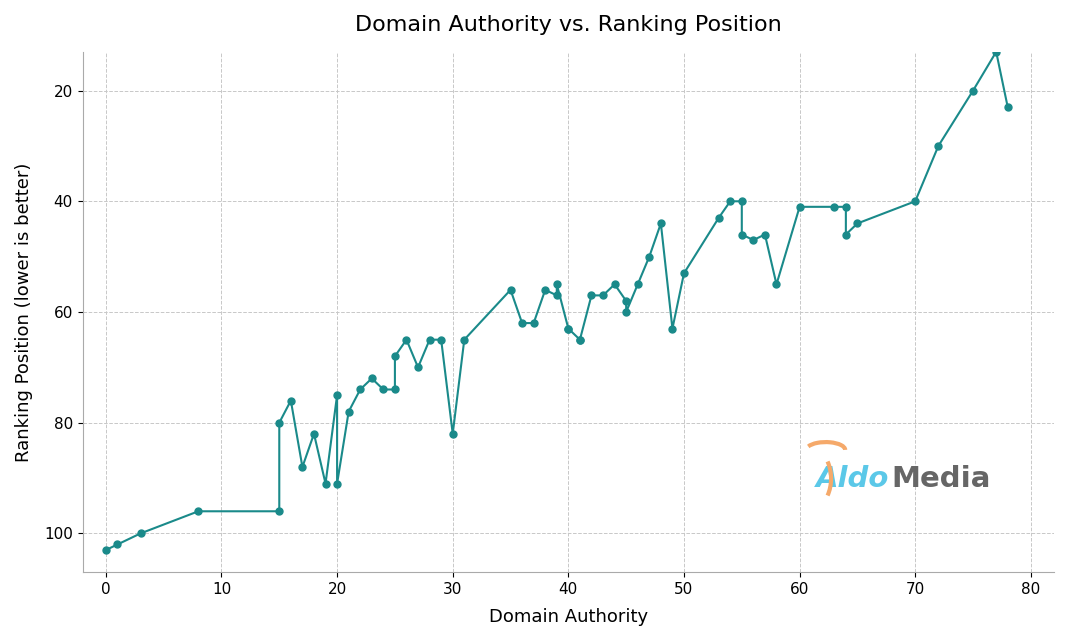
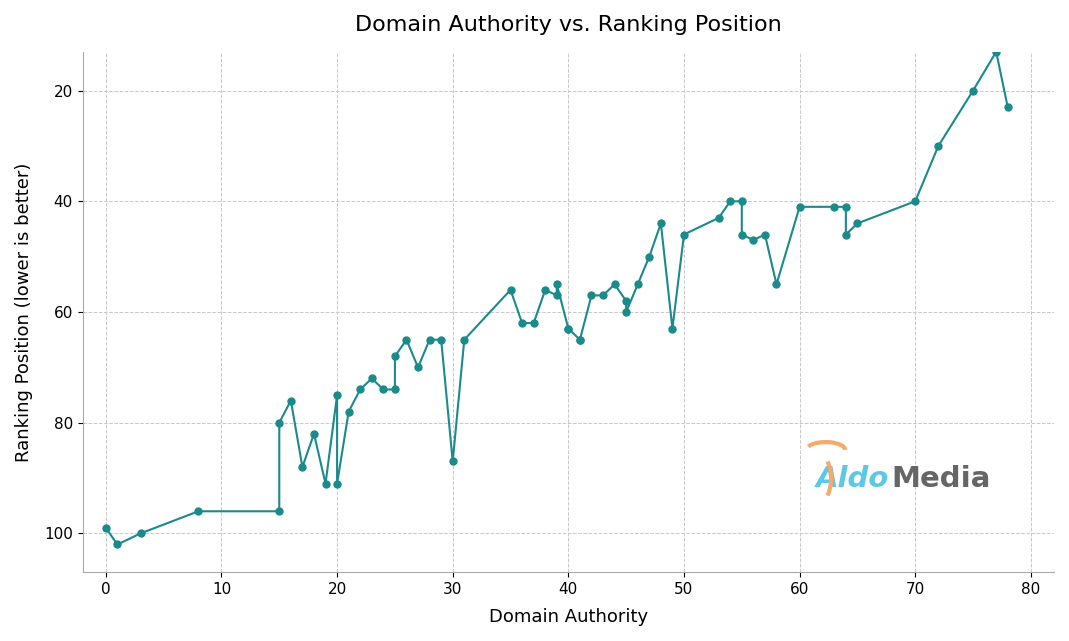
0: 103 -> 99
30: 82 -> 87
50: 53 -> 46
